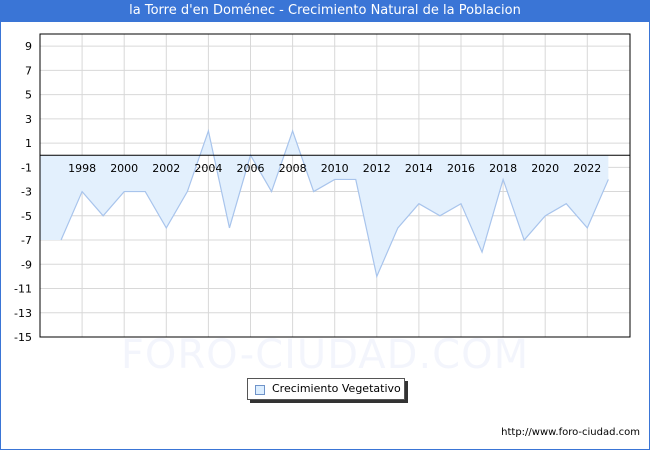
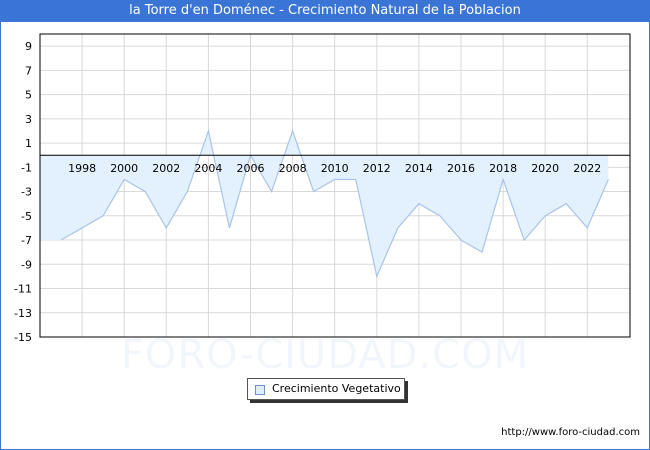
1998: -3 -> -6
2000: -3 -> -2
2016: -4 -> -7
